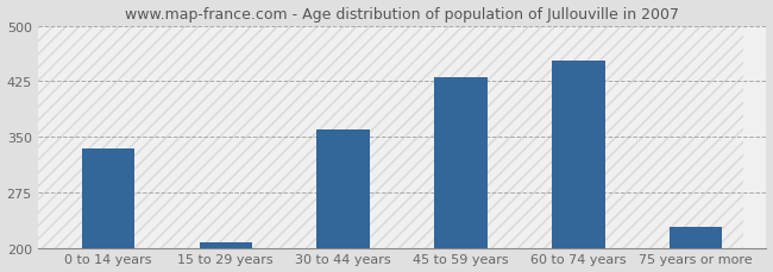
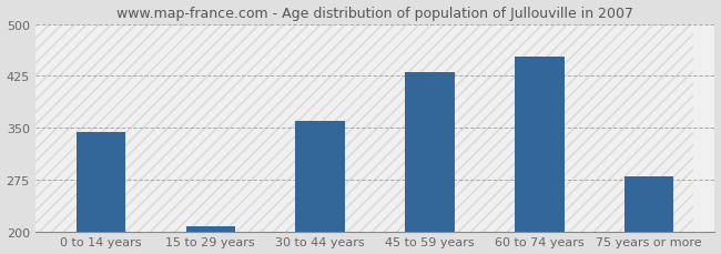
0 to 14 years: 334 -> 344
75 years or more: 228 -> 279
